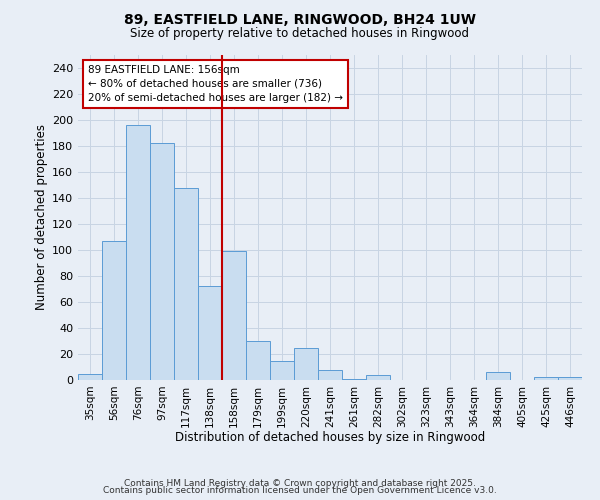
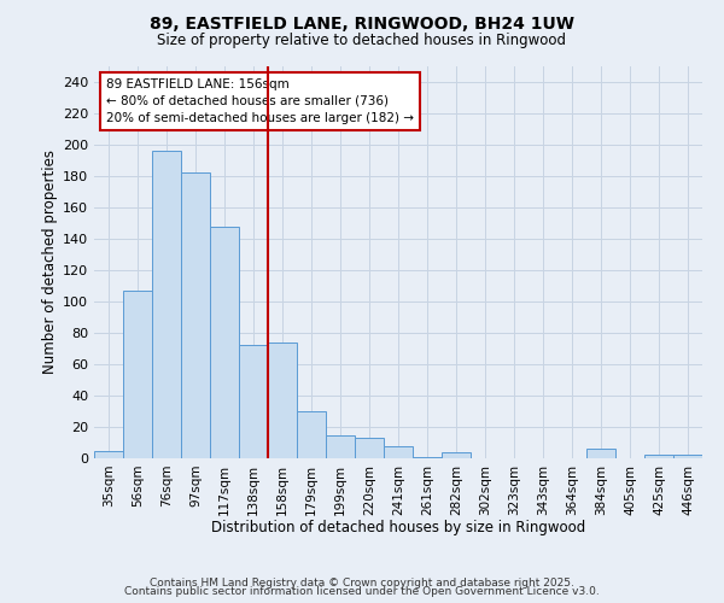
158sqm: 99 -> 74
220sqm: 25 -> 13
